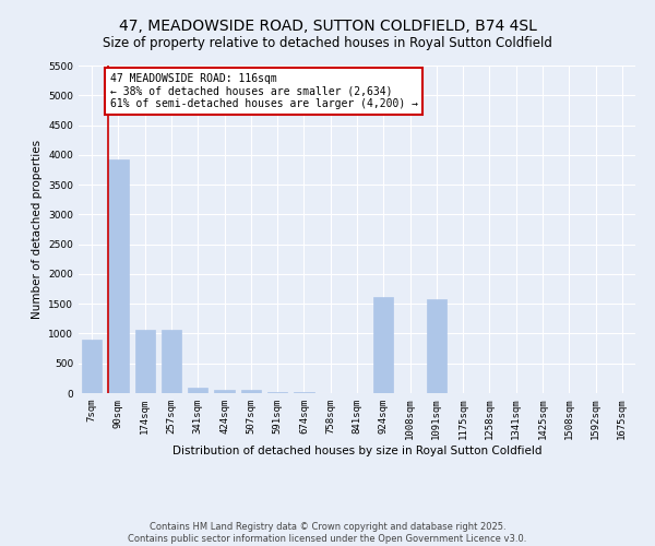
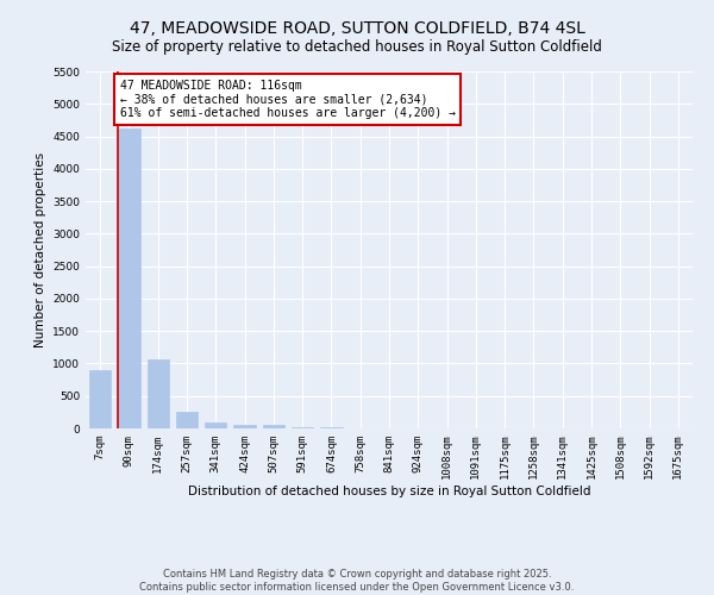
90sqm: 3920 -> 4620
257sqm: 1060 -> 250
924sqm: 1620 -> 0
1091sqm: 1580 -> 0
